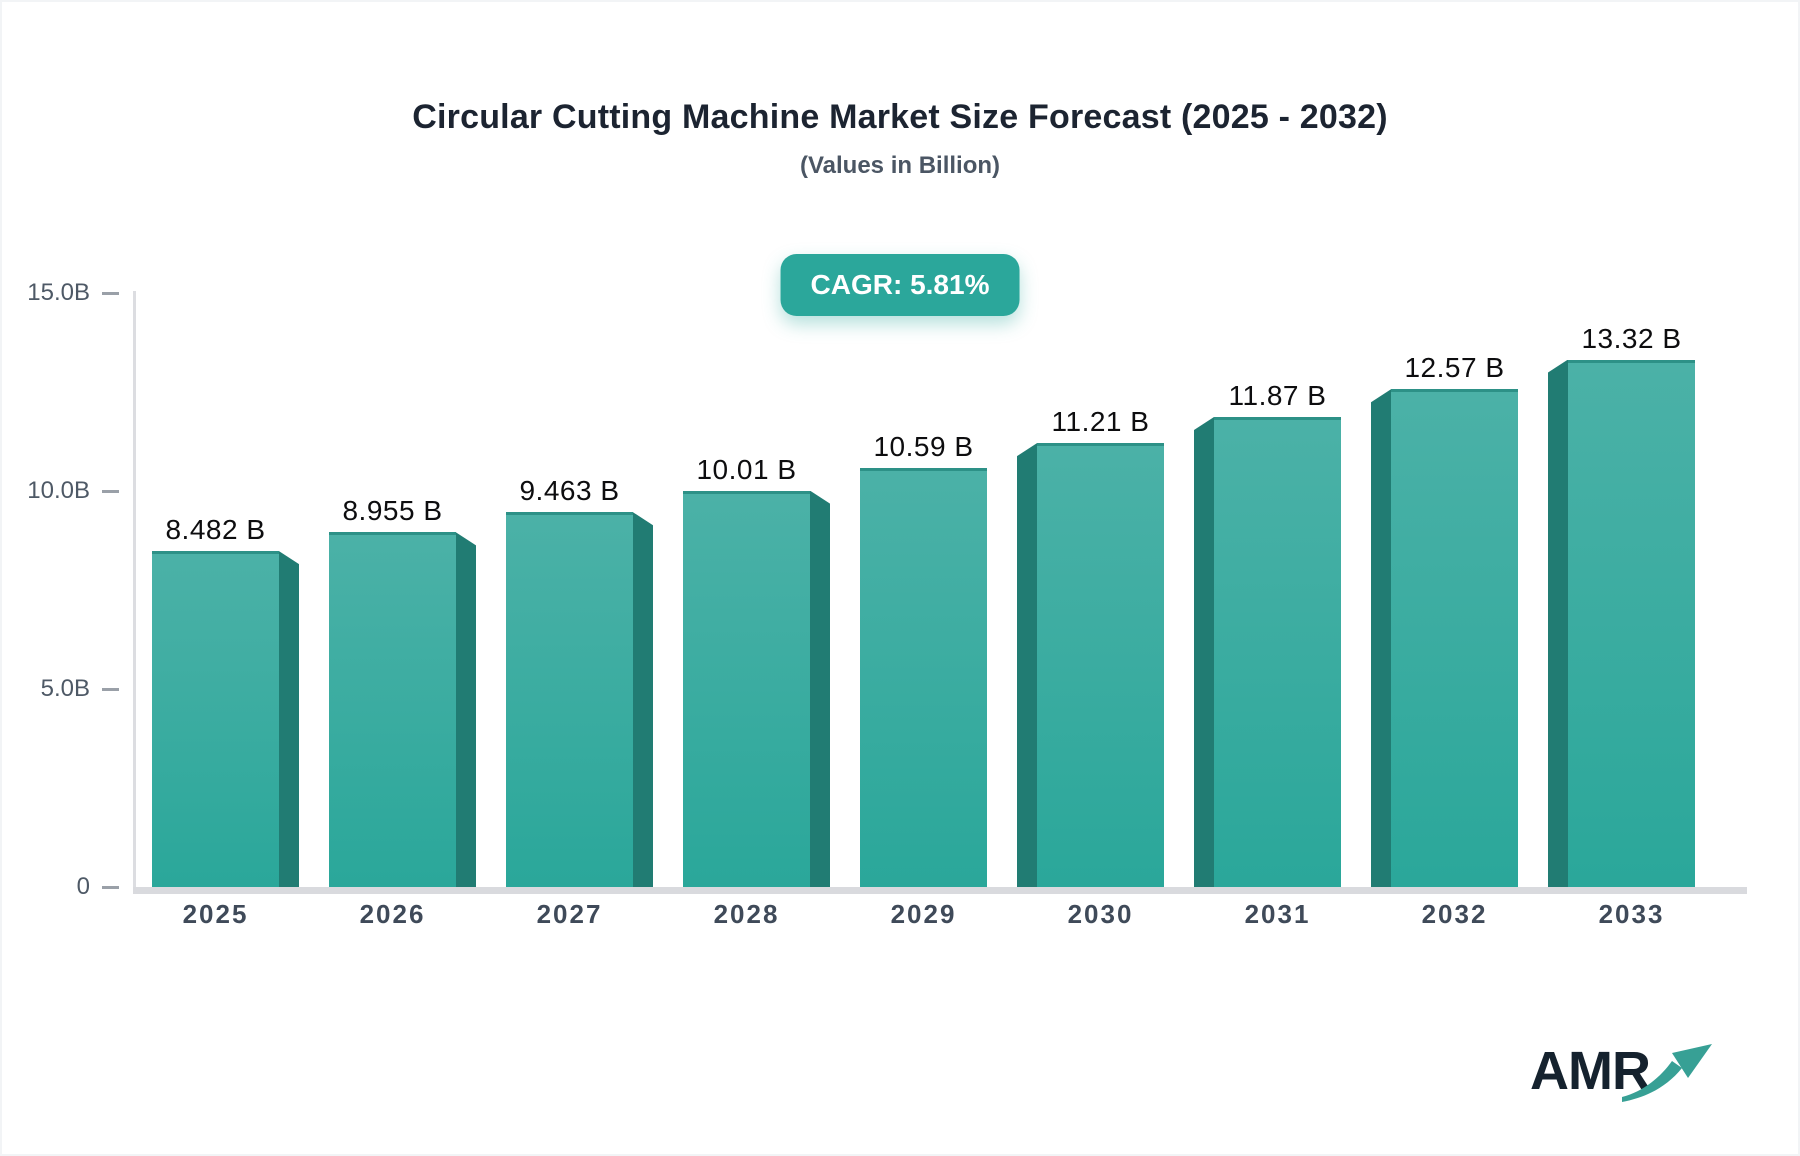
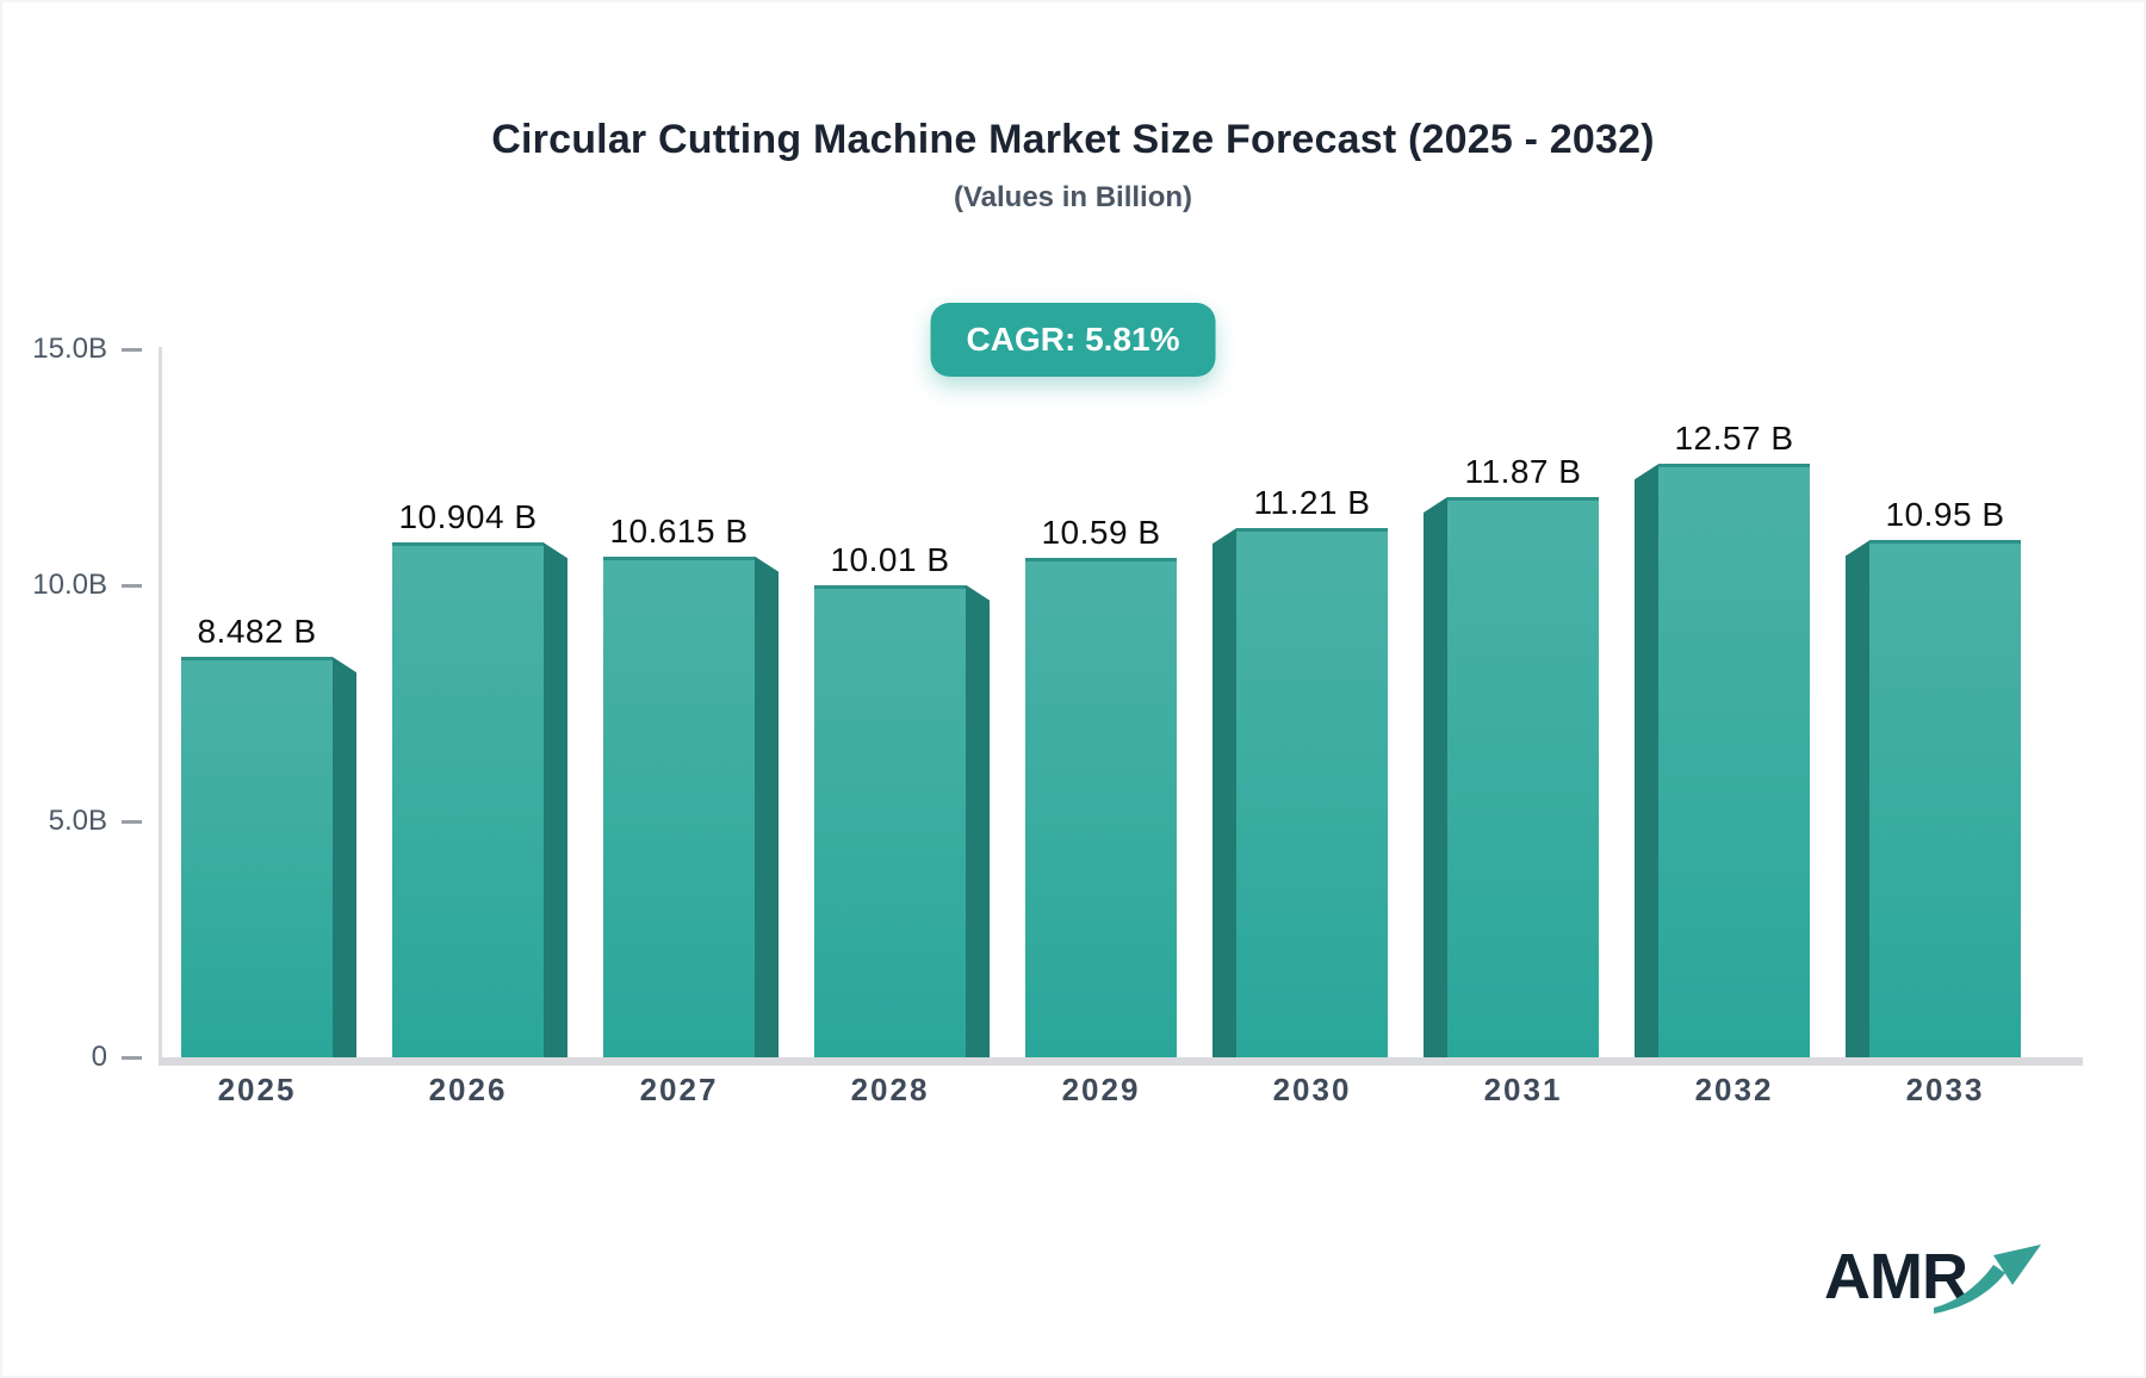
2026: 8.955 -> 10.904
2027: 9.463 -> 10.615
2033: 13.32 -> 10.95
